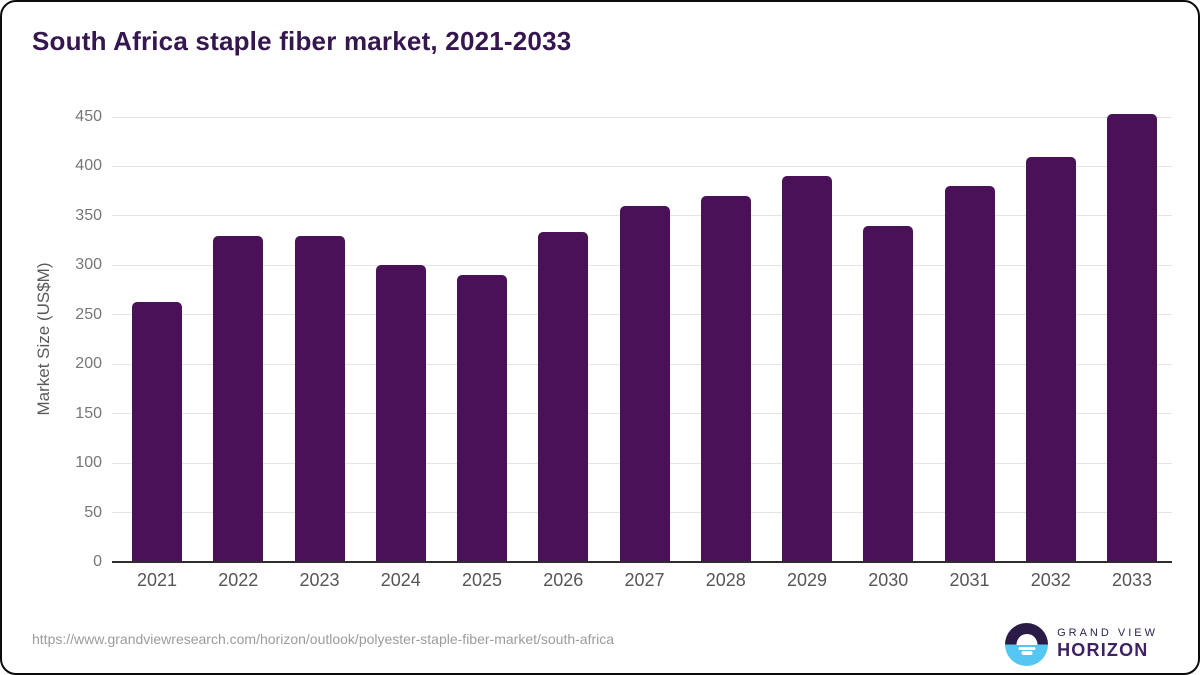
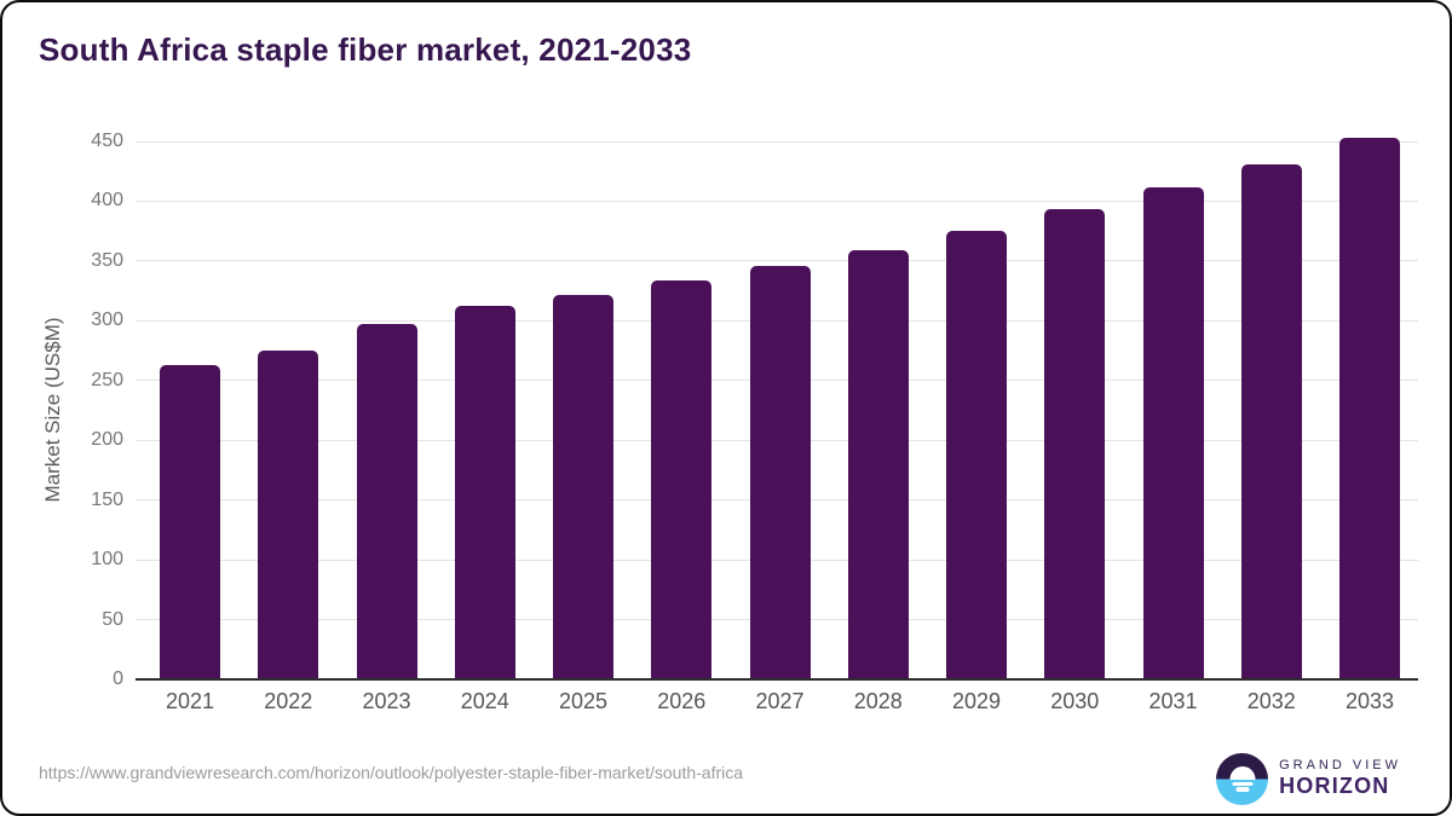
2022: 330 -> 280
2023: 330 -> 300
2024: 300 -> 310
2025: 290 -> 320
2027: 360 -> 350
2028: 370 -> 360
2029: 390 -> 380
2030: 340 -> 390
2031: 380 -> 410
2032: 410 -> 430
